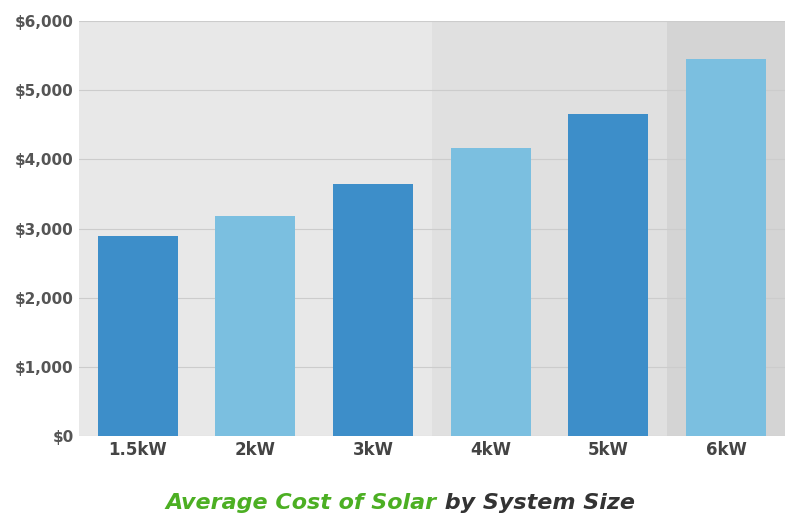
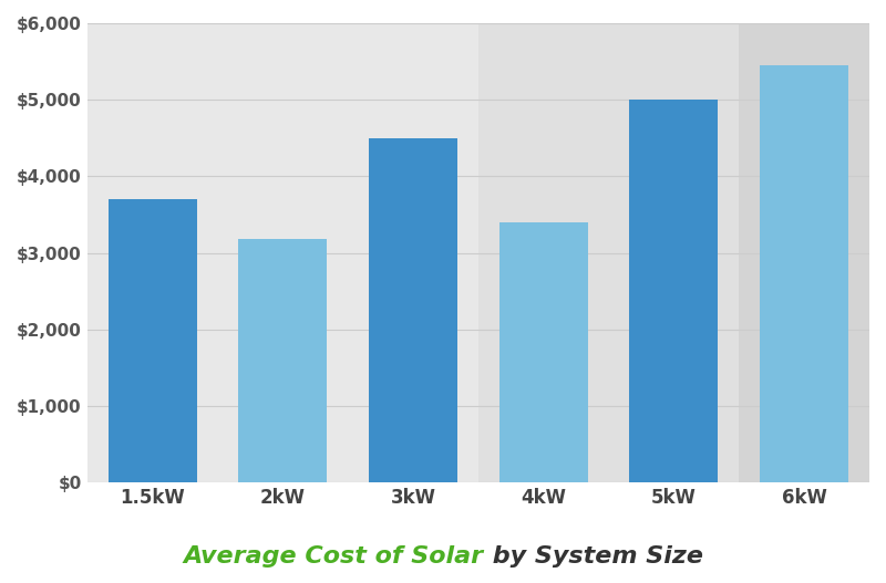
1.5kW: $2,900 -> $3,700
3kW: $3,650 -> $4,500
4kW: $4,170 -> $3,400
5kW: $4,650 -> $5,000
